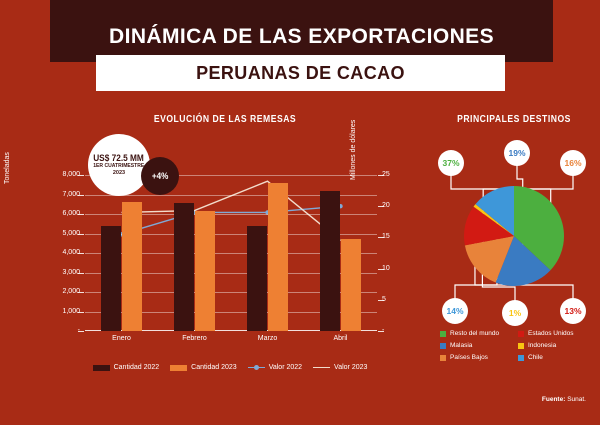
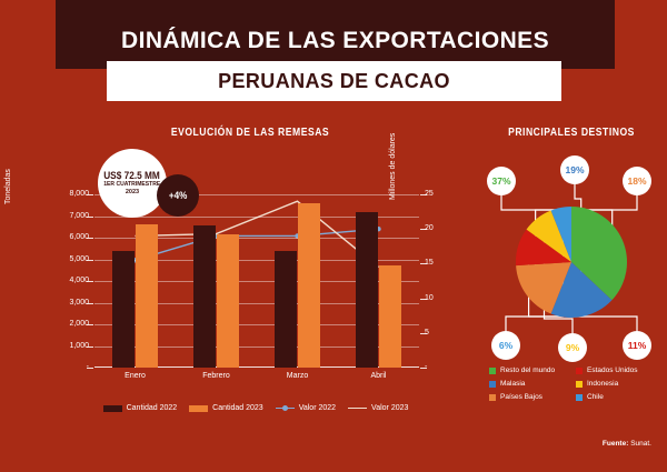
PRINCIPALES DESTINOS/Indonesia: 16% -> 18%
PRINCIPALES DESTINOS/Chile: 13% -> 11%
PRINCIPALES DESTINOS/Países Bajos: 1% -> 9%
PRINCIPALES DESTINOS/Malasia: 14% -> 6%
